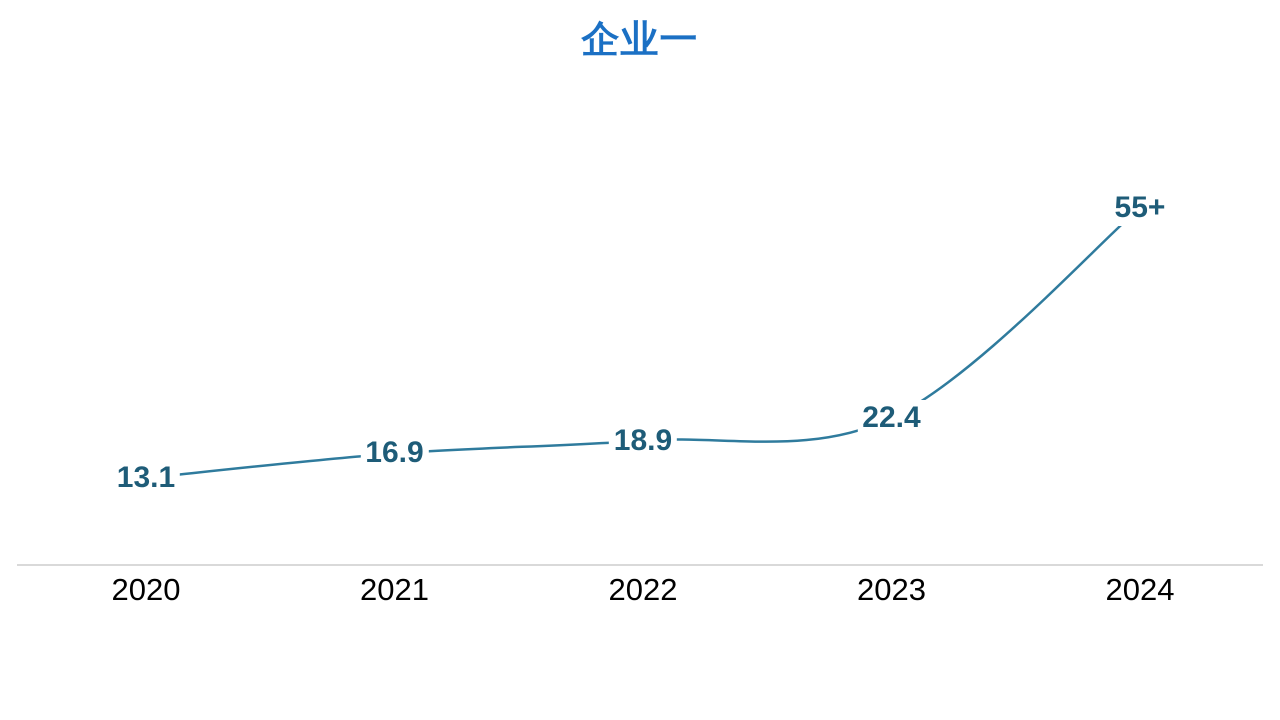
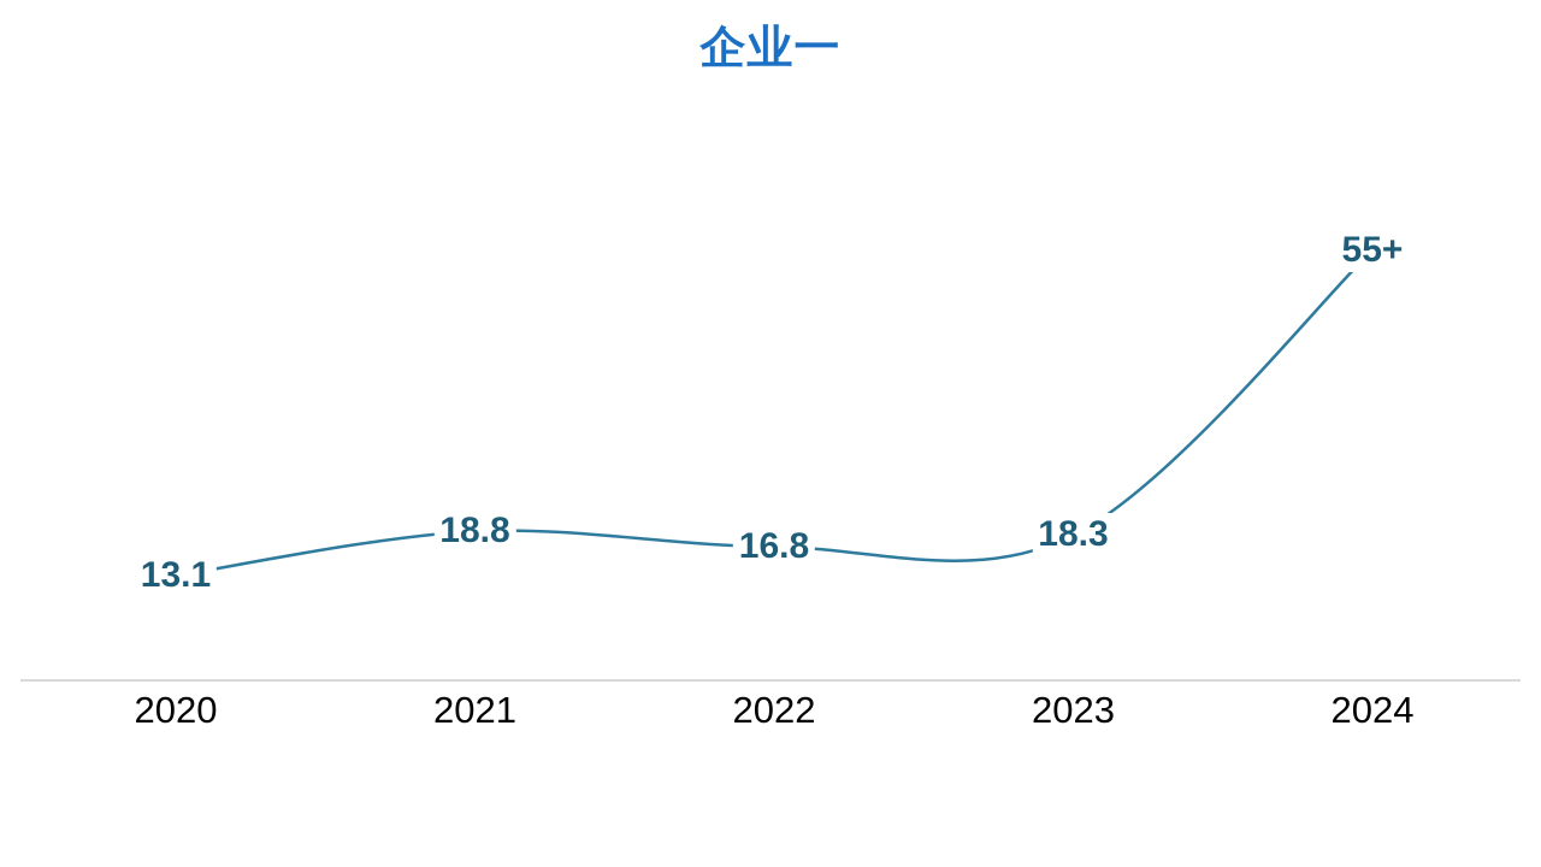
2021: 16.9 -> 18.8
2022: 18.9 -> 16.8
2023: 22.4 -> 18.3
